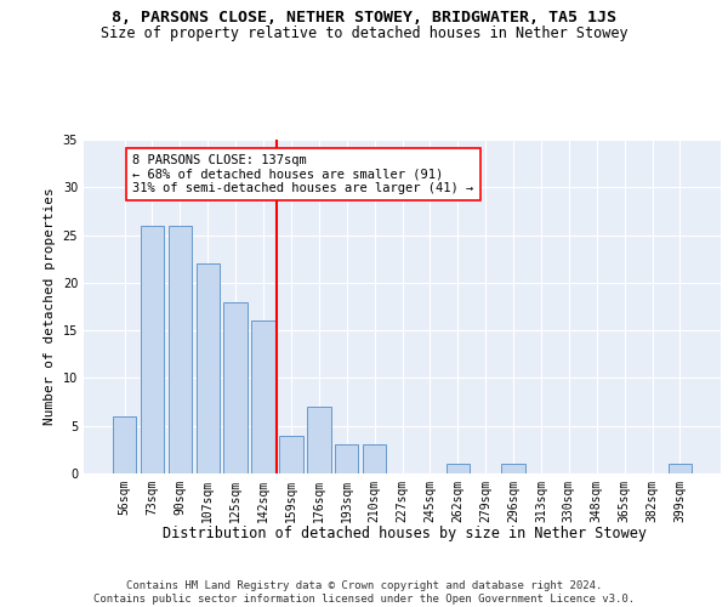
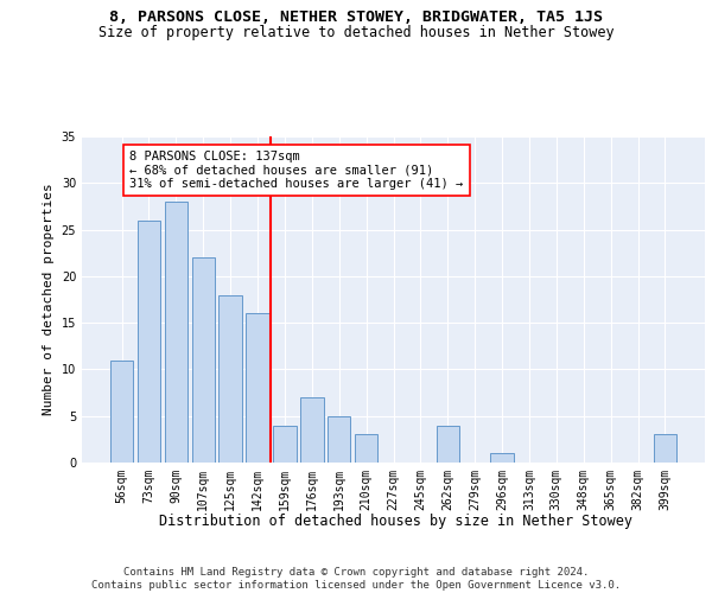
56sqm: 6 -> 11
90sqm: 26 -> 28
193sqm: 3 -> 5
262sqm: 1 -> 4
399sqm: 1 -> 3
